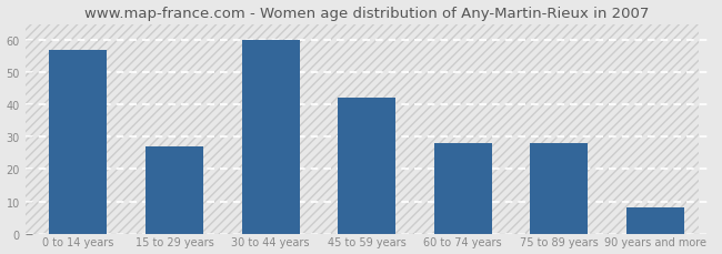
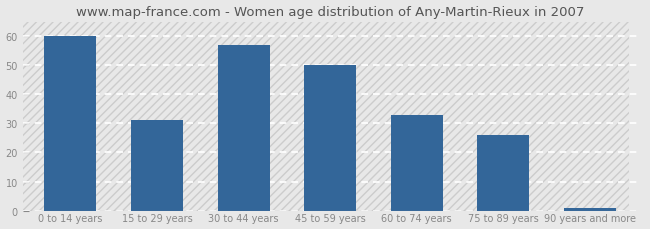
0 to 14 years: 57 -> 60
15 to 29 years: 27 -> 31
30 to 44 years: 60 -> 57
45 to 59 years: 42 -> 50
60 to 74 years: 28 -> 33
75 to 89 years: 28 -> 26
90 years and more: 8 -> 1
